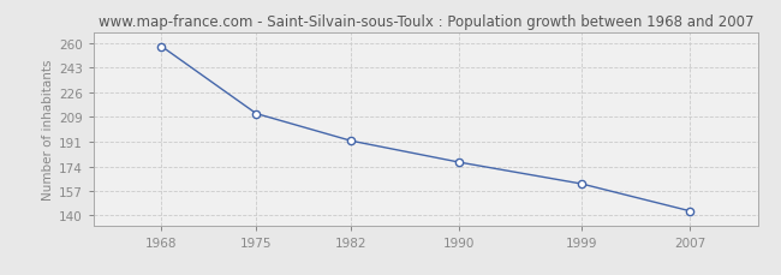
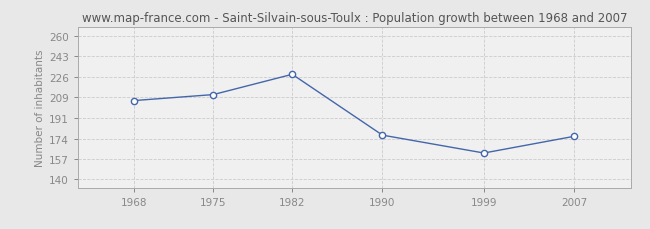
1968: 258 -> 206
1982: 192 -> 228
2007: 143 -> 176
